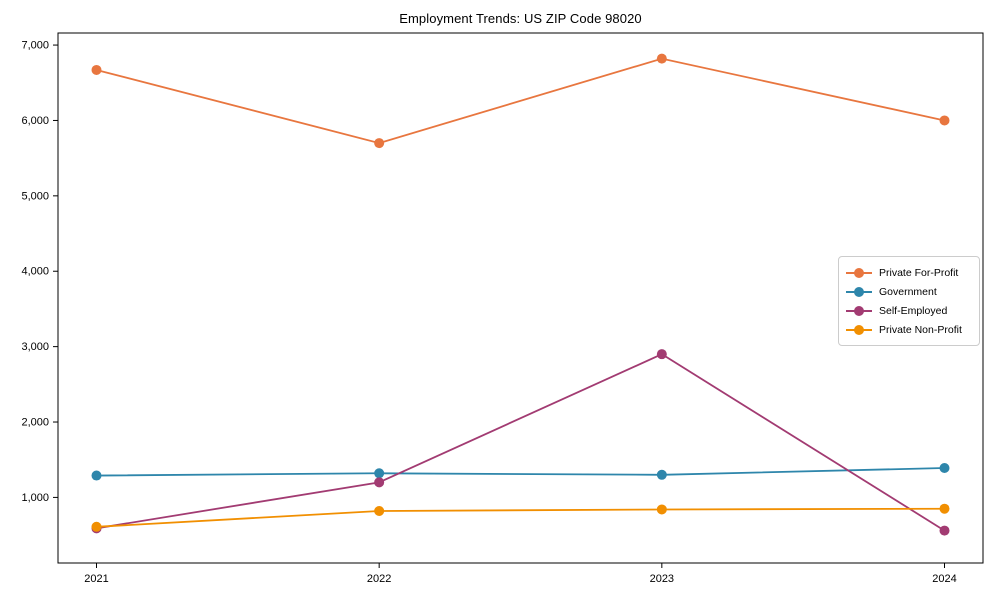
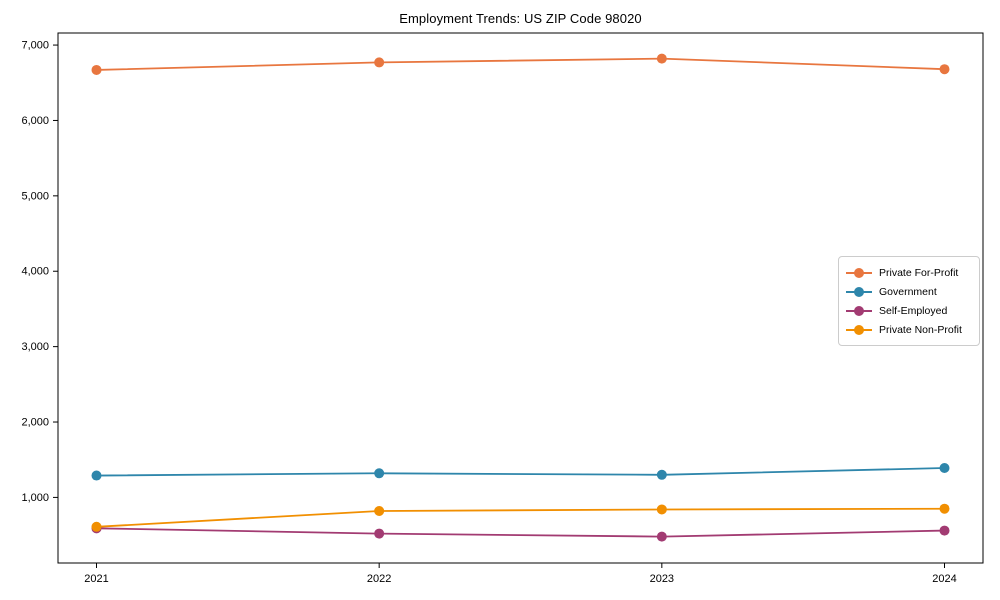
Private For-Profit/2022: 5700 -> 6800
Self-Employed/2022: 1200 -> 500
Self-Employed/2023: 2900 -> 500
Private For-Profit/2024: 6000 -> 6700
